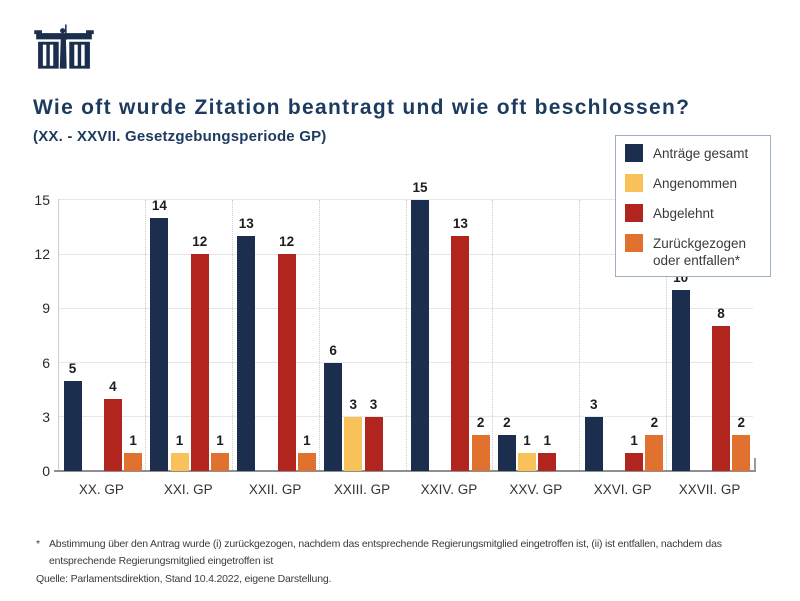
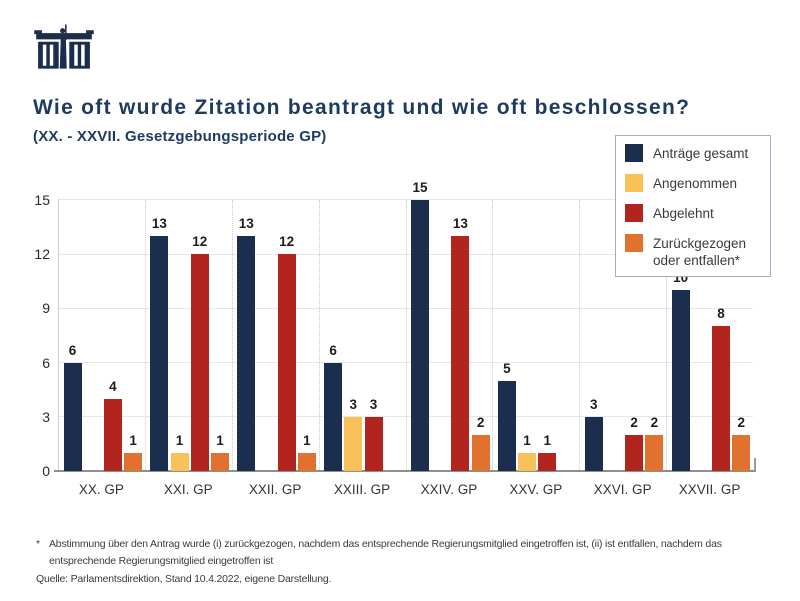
Anträge gesamt/XX. GP: 5 -> 6
Anträge gesamt/XXI. GP: 14 -> 13
Anträge gesamt/XXV. GP: 2 -> 5
Abgelehnt/XXVI. GP: 1 -> 2
